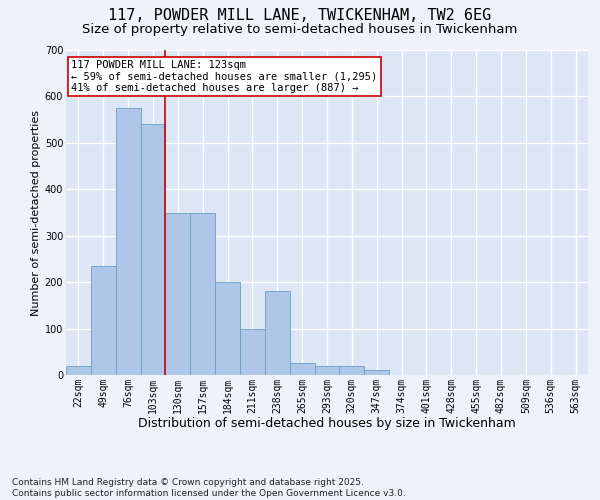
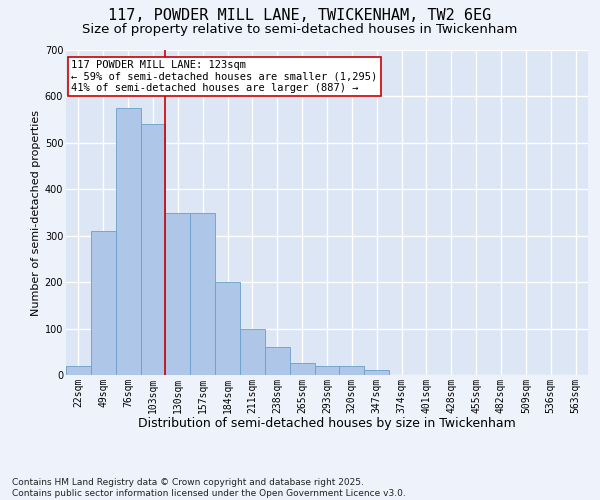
49sqm: 235 -> 310
238sqm: 180 -> 60
